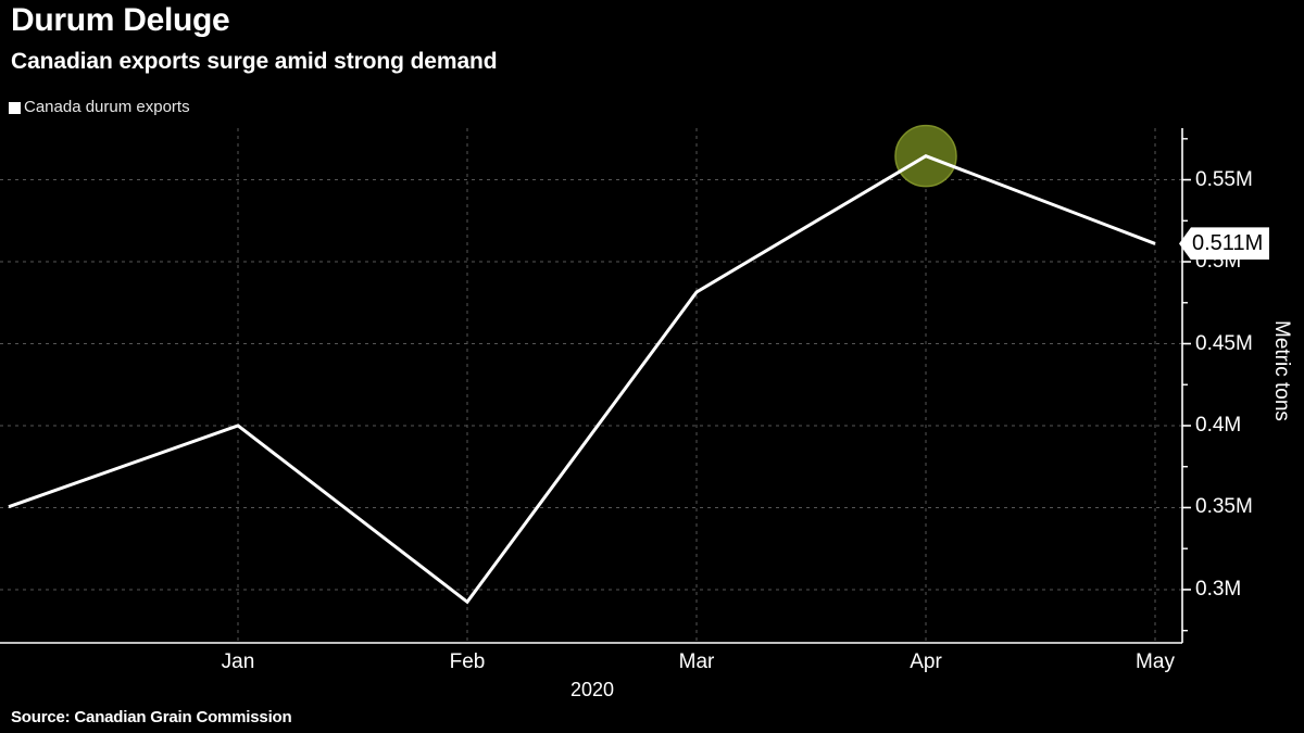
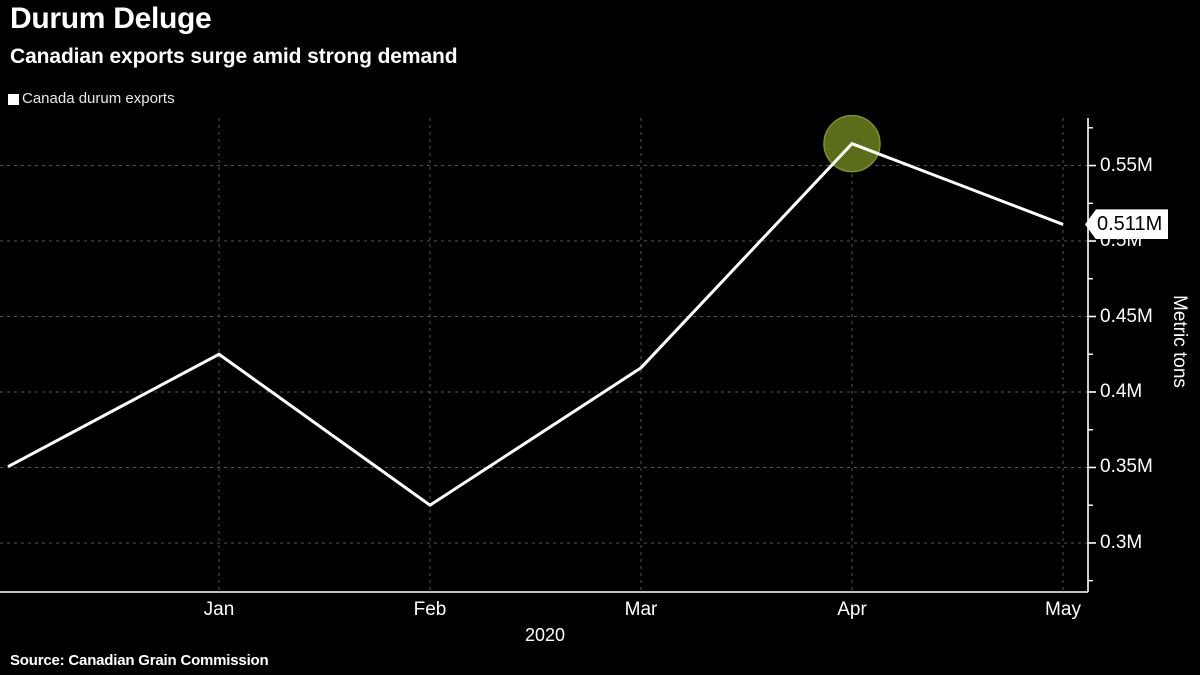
Jan: 0.400M -> 0.425M
Feb: 0.292M -> 0.325M
Mar: 0.481M -> 0.416M
